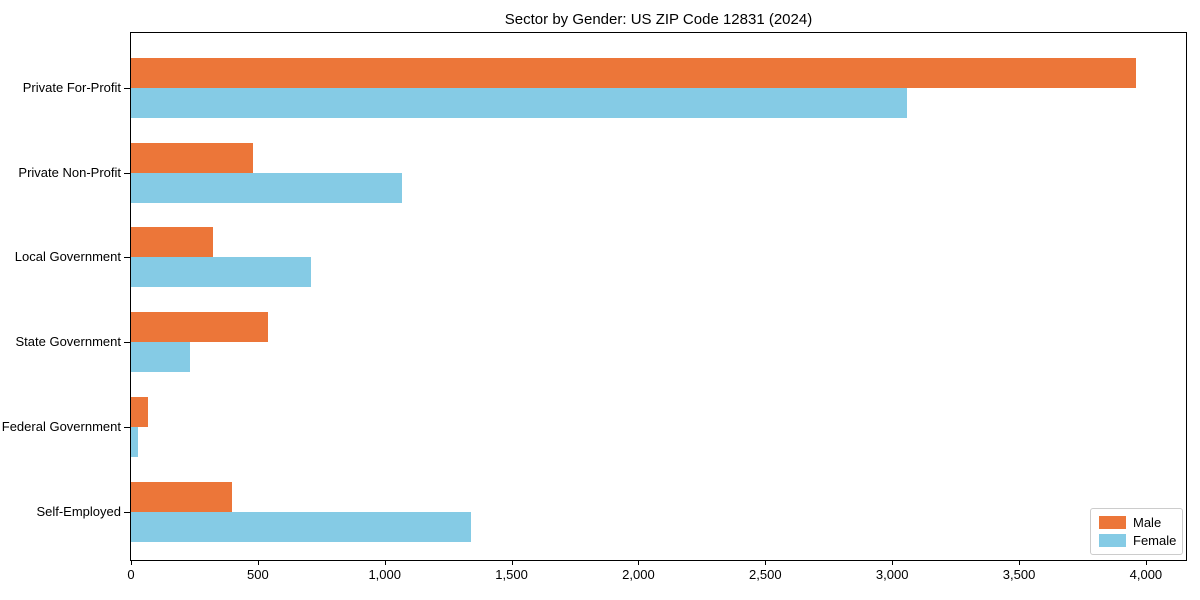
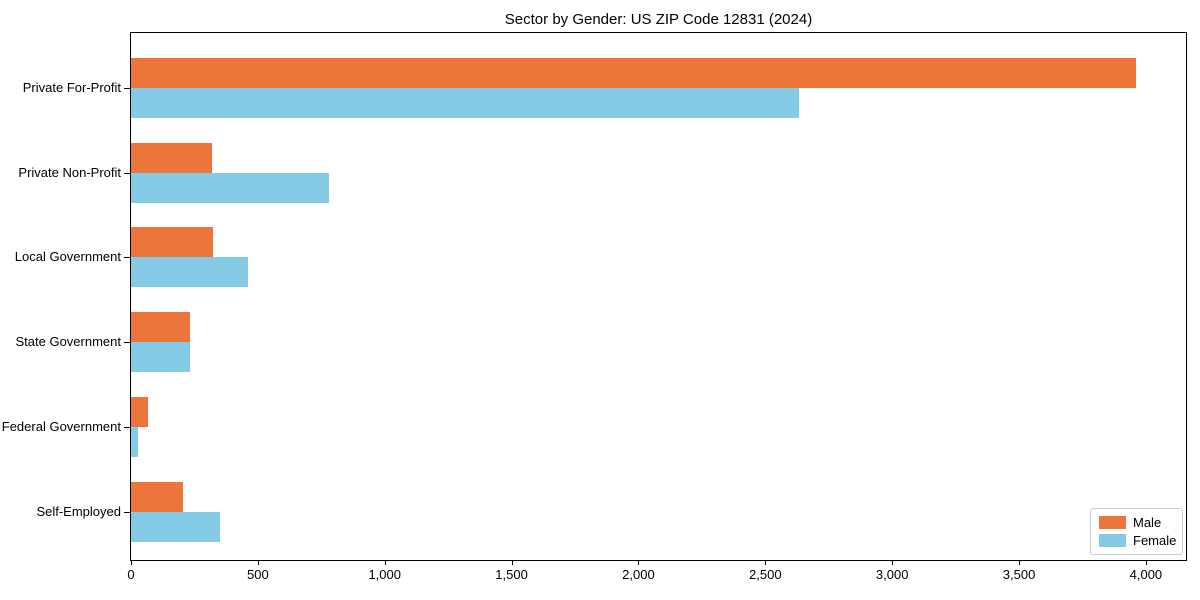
Female/Private For-Profit: 3060 -> 2630
Male/Private Non-Profit: 480 -> 320
Female/Private Non-Profit: 1070 -> 780
Female/Local Government: 710 -> 460
Male/State Government: 540 -> 230
Male/Self-Employed: 400 -> 210
Female/Self-Employed: 1340 -> 350
